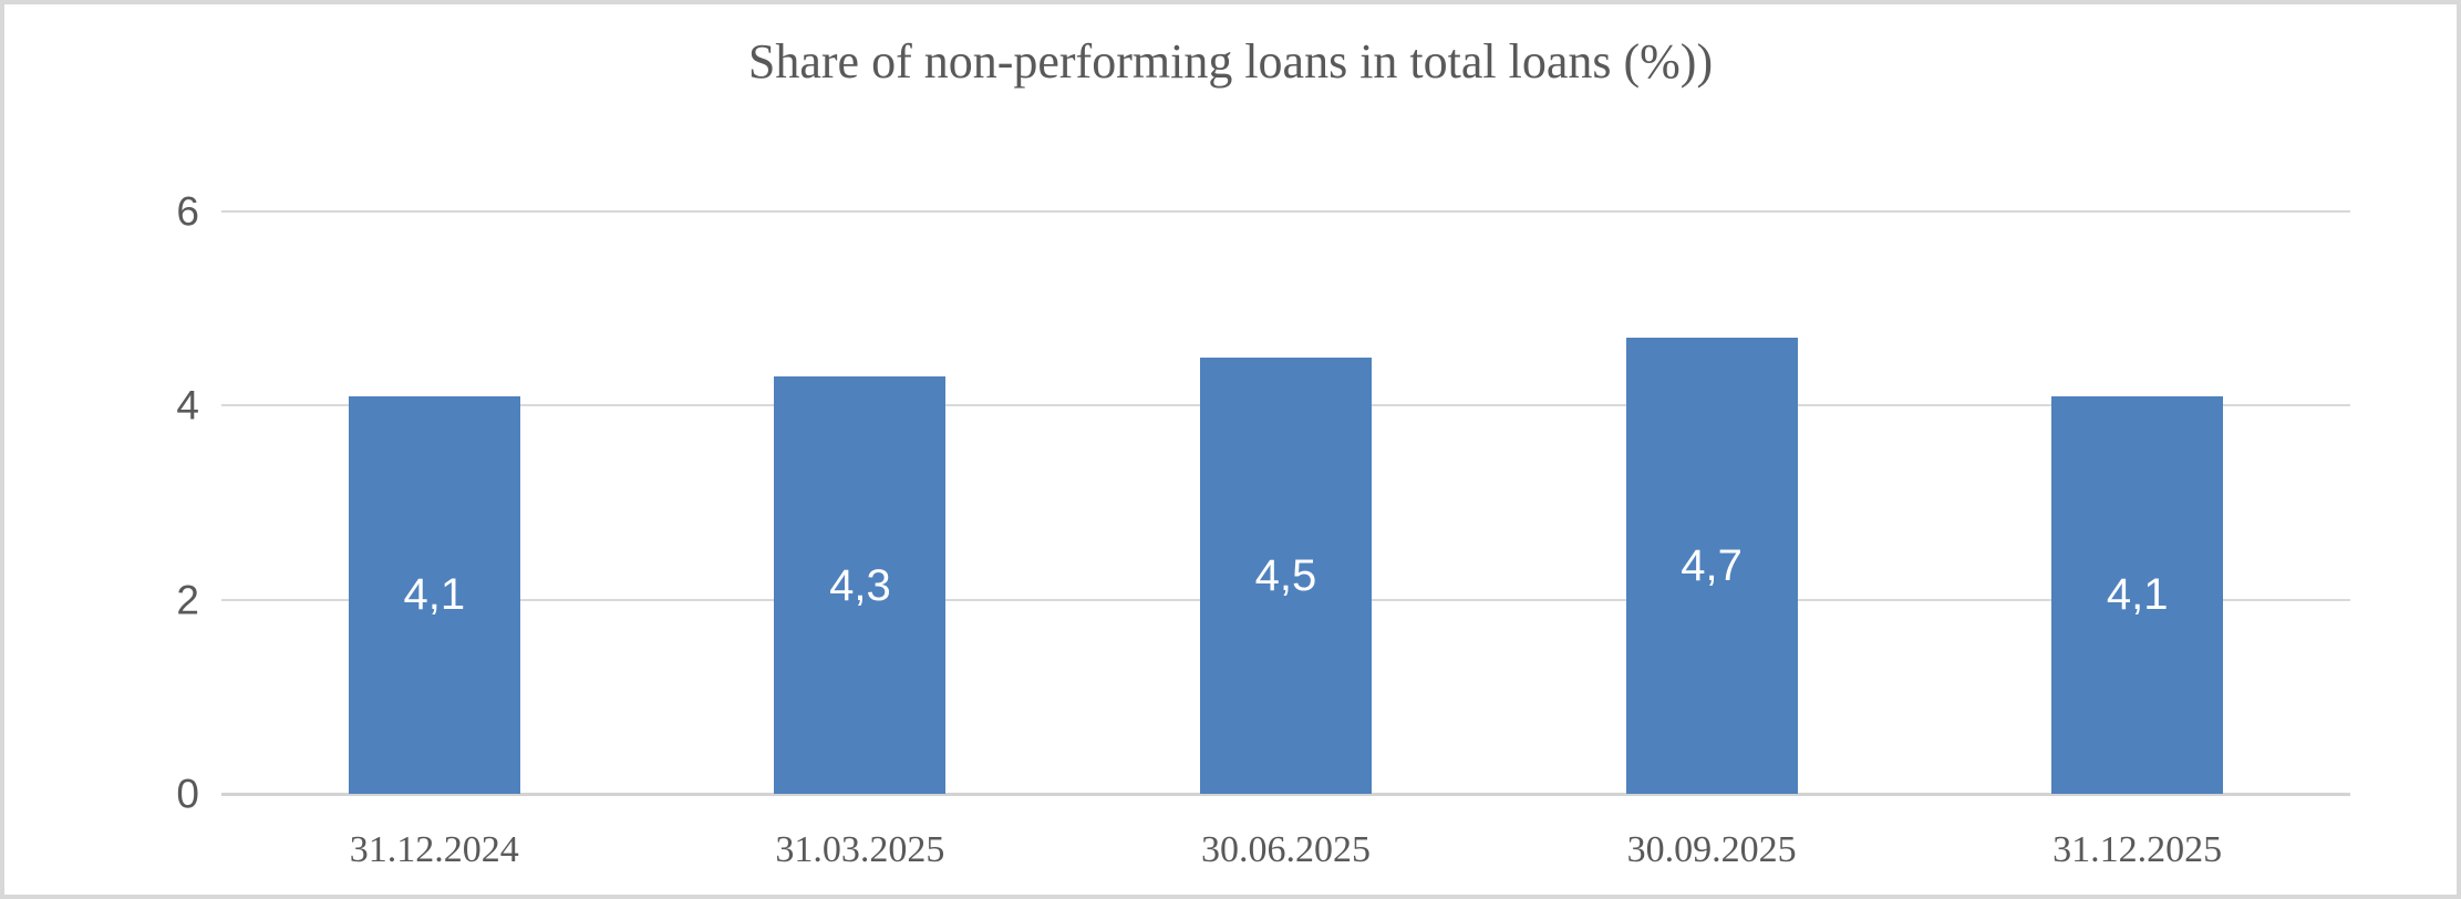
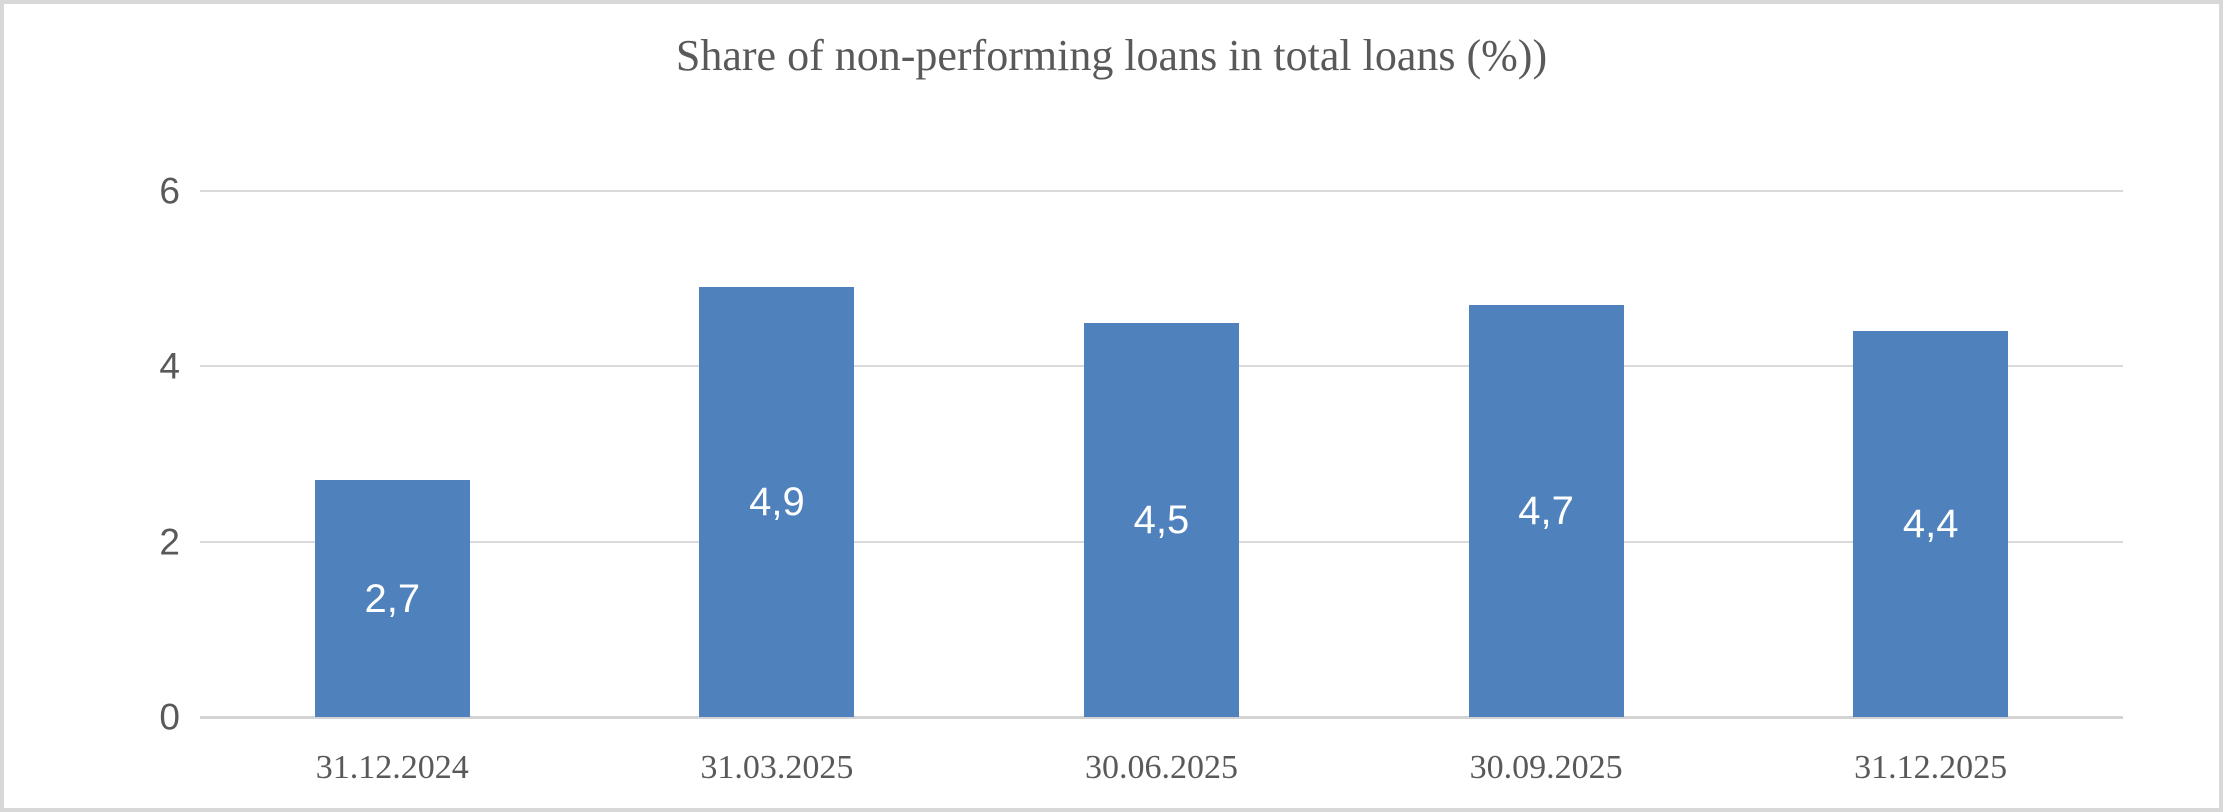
31.12.2024: 4,1 -> 2,7
31.03.2025: 4,3 -> 4,9
31.12.2025: 4,1 -> 4,4
